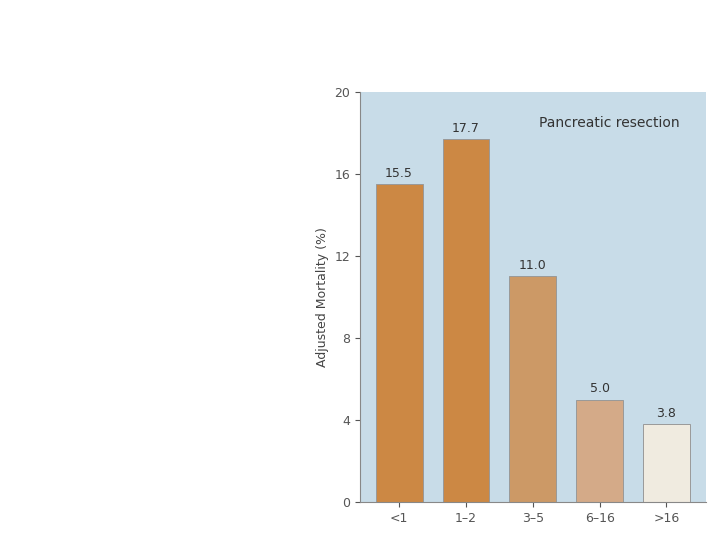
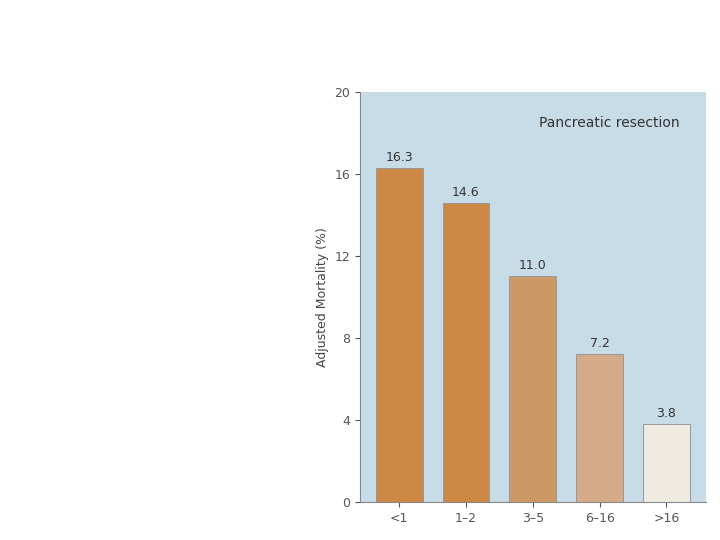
<1: 15.5 -> 16.3
1–2: 17.7 -> 14.6
6–16: 5.0 -> 7.2
